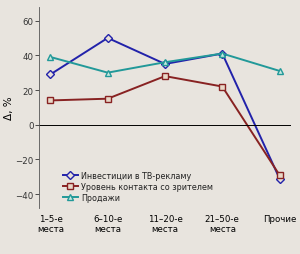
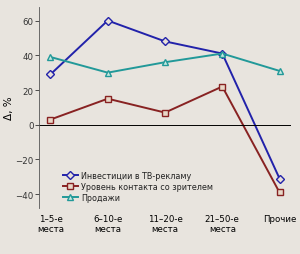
Уровень контакта со зрителем/1–5-е места: 14 -> 3
Инвестиции в ТВ-рекламу/6–10-е места: 50 -> 60
Инвестиции в ТВ-рекламу/11–20-е места: 35 -> 48
Уровень контакта со зрителем/11–20-е места: 28 -> 7
Уровень контакта со зрителем/Прочие: -29 -> -39
